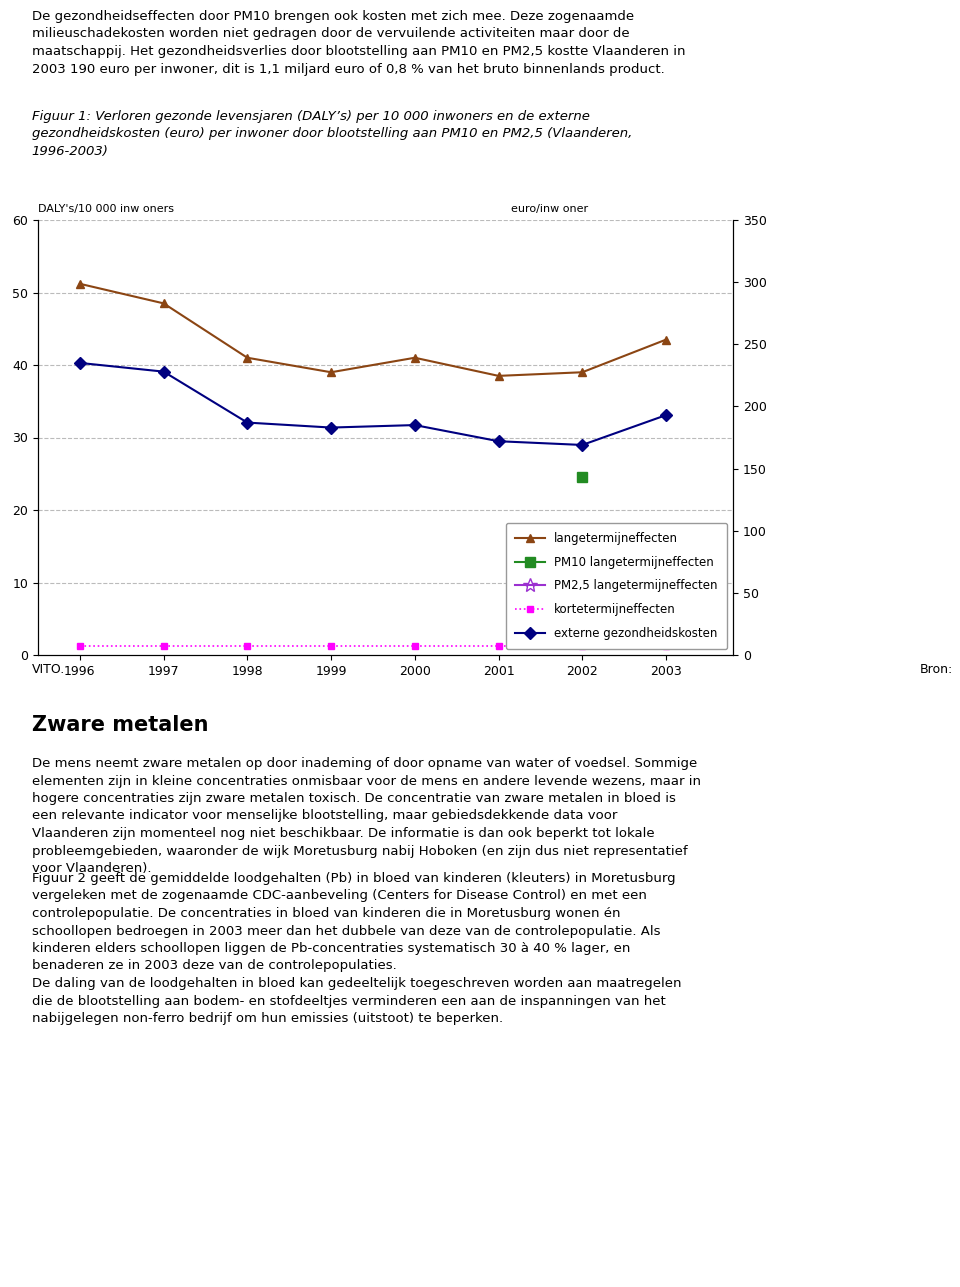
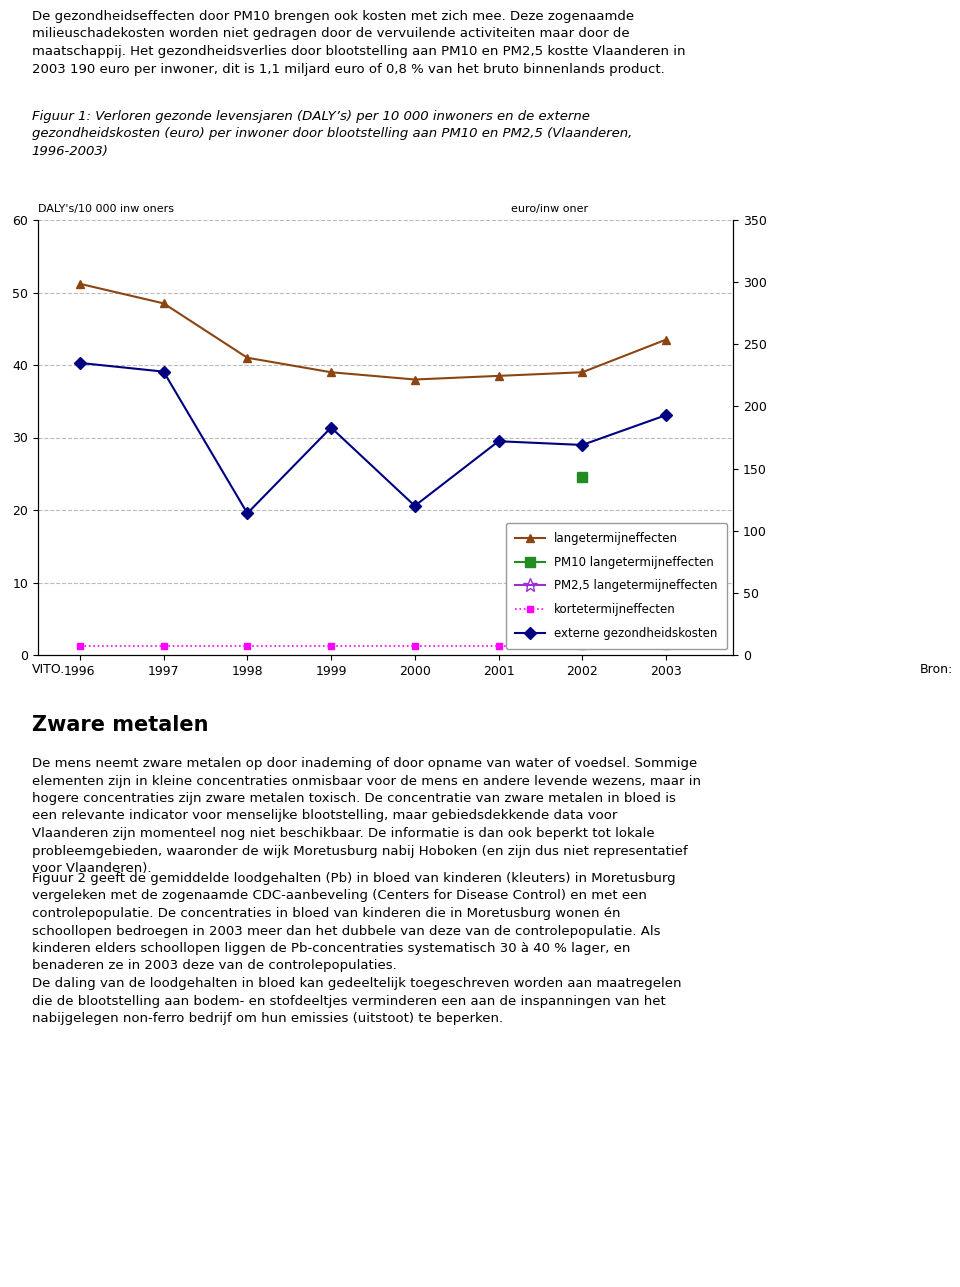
externe gezondheidskosten/1998: 187 -> 114
langetermijneffecten/2000: 41.0 -> 38.0
externe gezondheidskosten/2000: 185 -> 120
